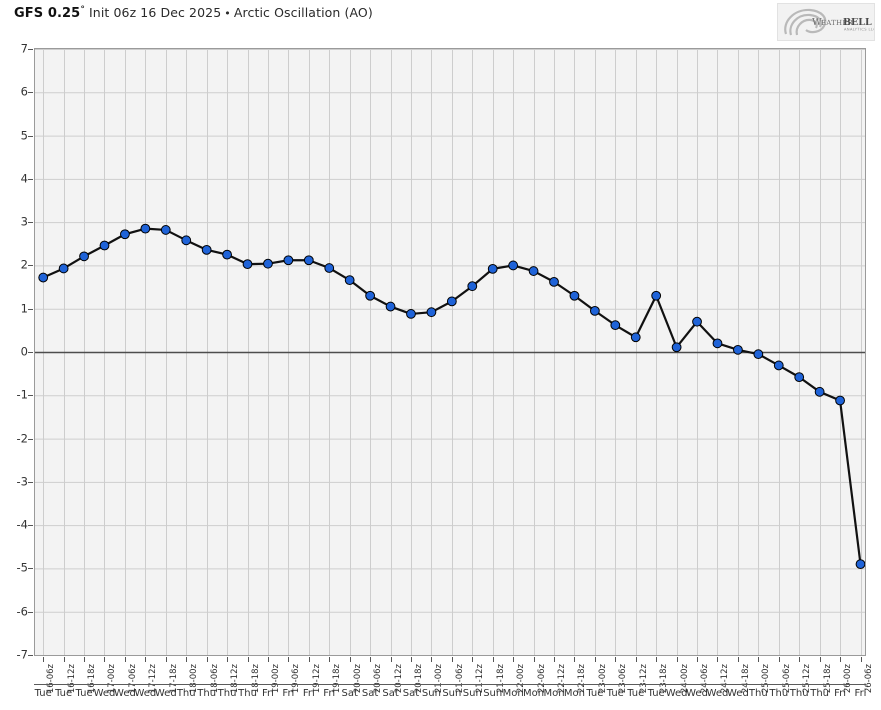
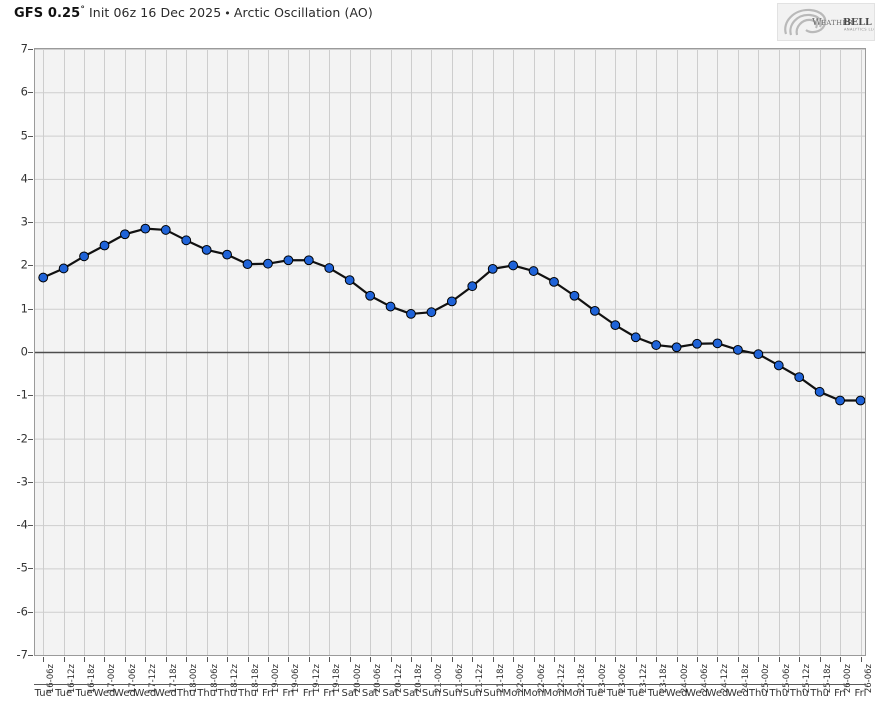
23-18z: 1.3 -> 0.2
24-06z: 0.7 -> 0.2
26-06z: -4.9 -> -1.1
